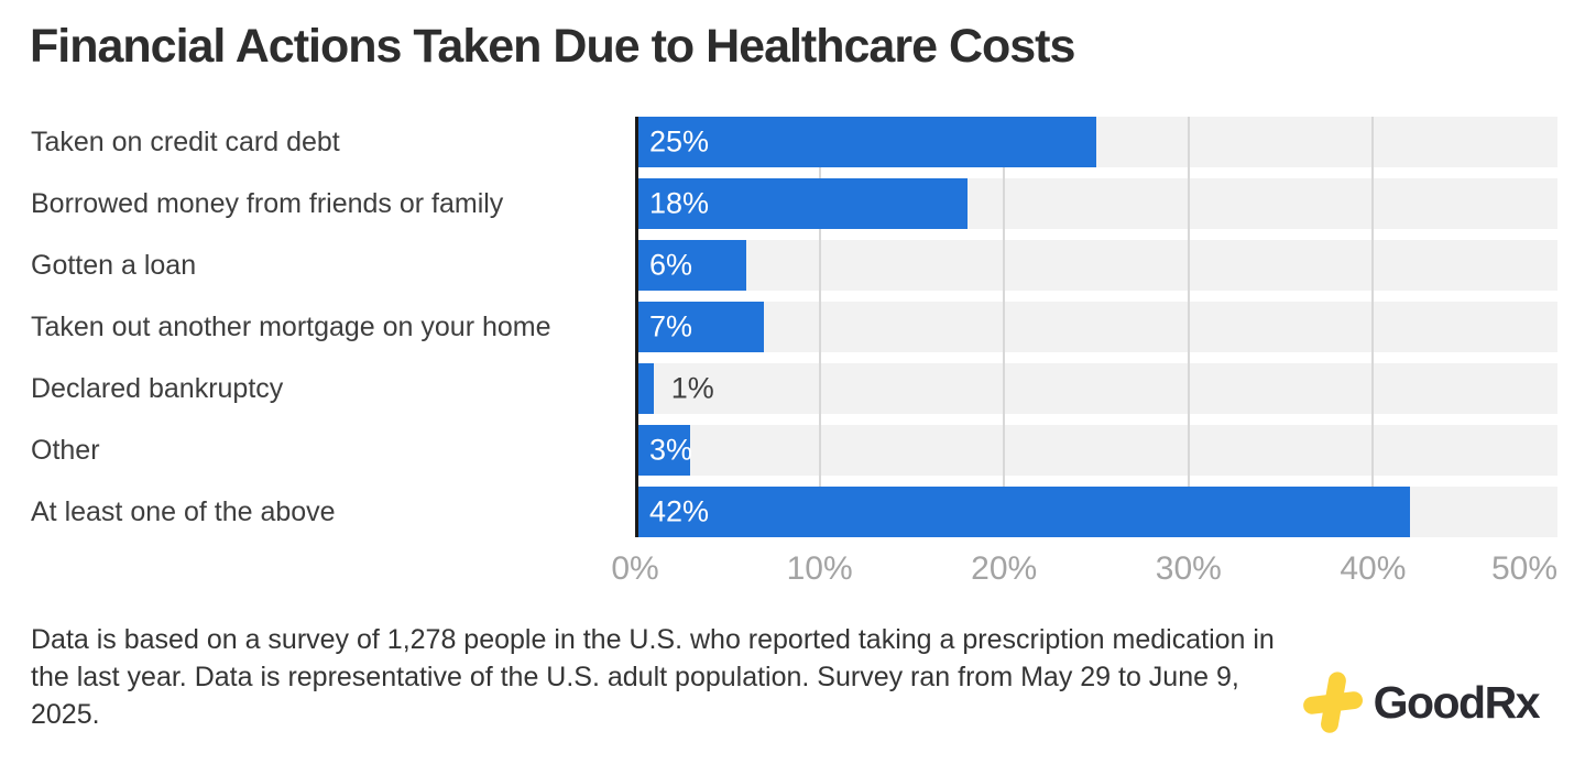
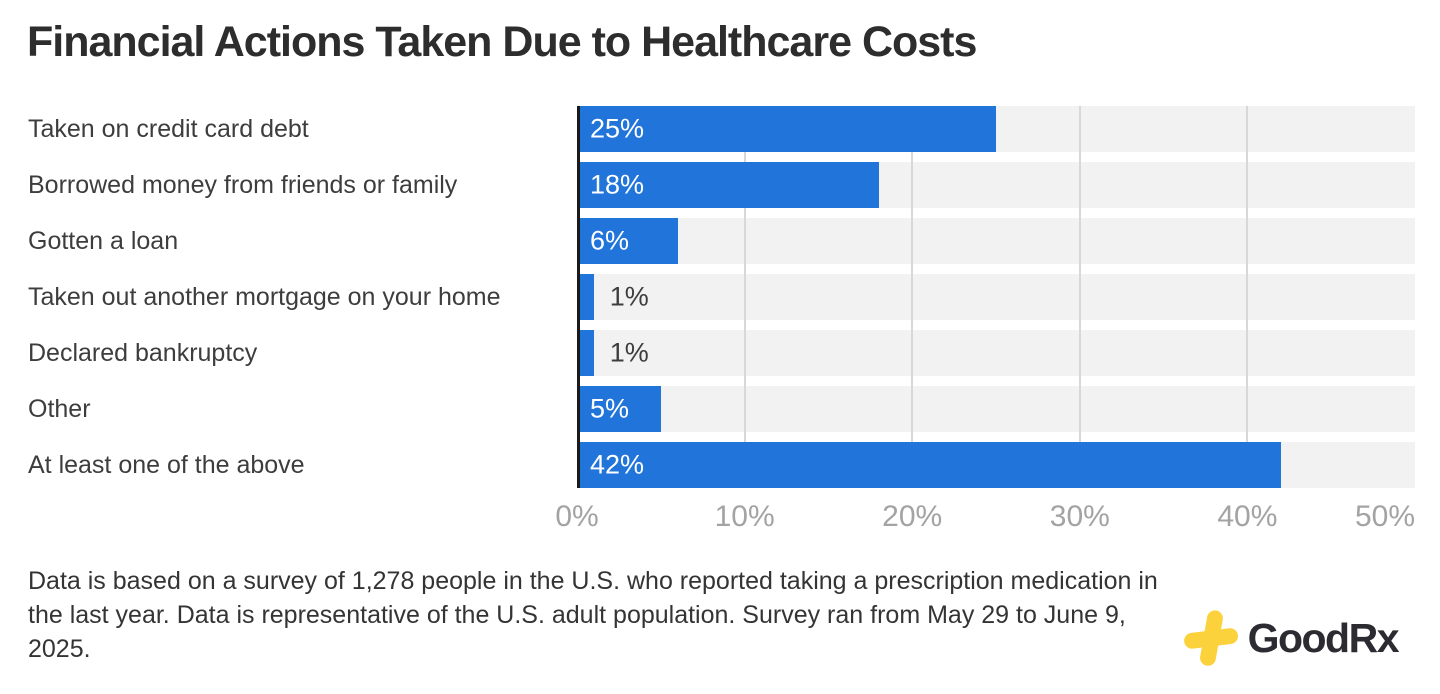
Taken out another mortgage on your home: 7% -> 1%
Other: 3% -> 5%
